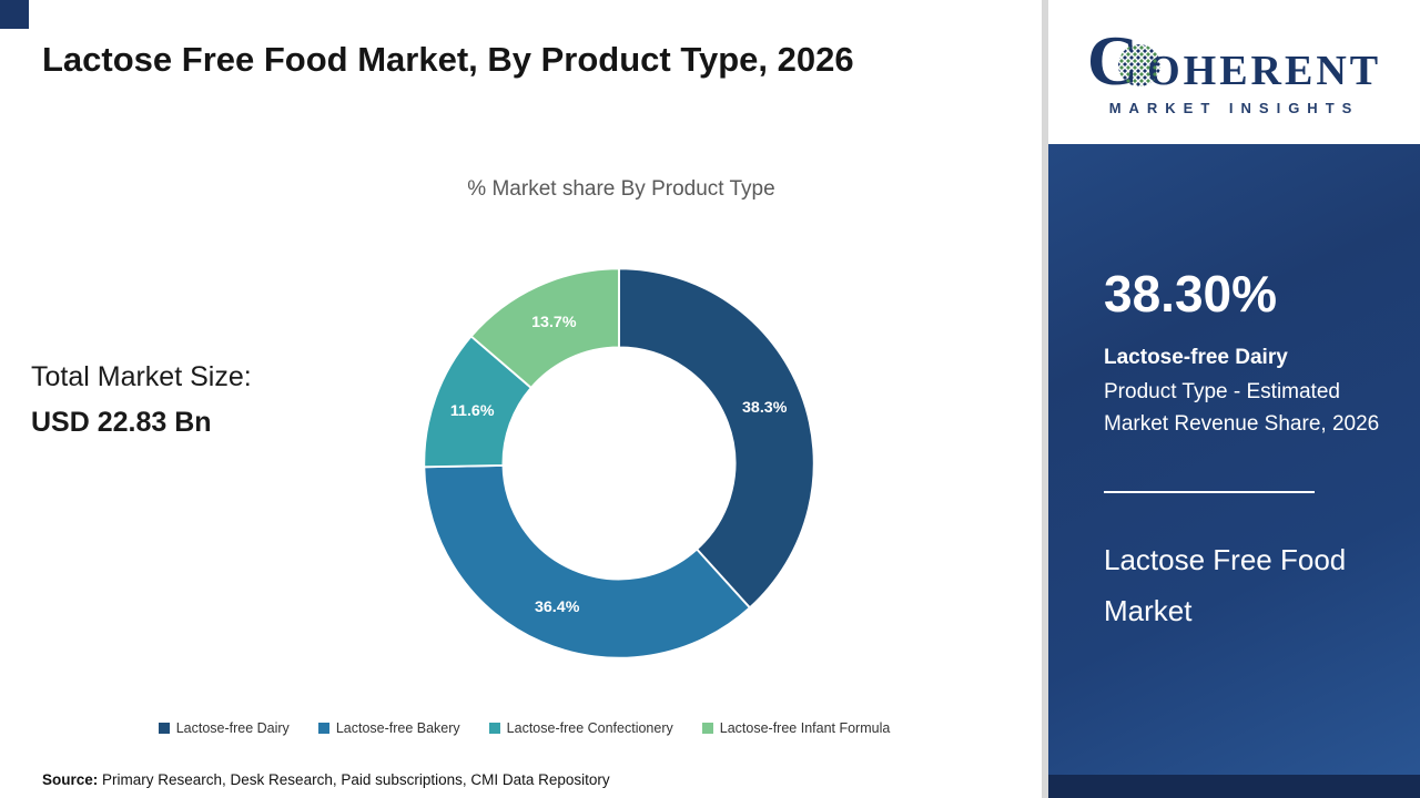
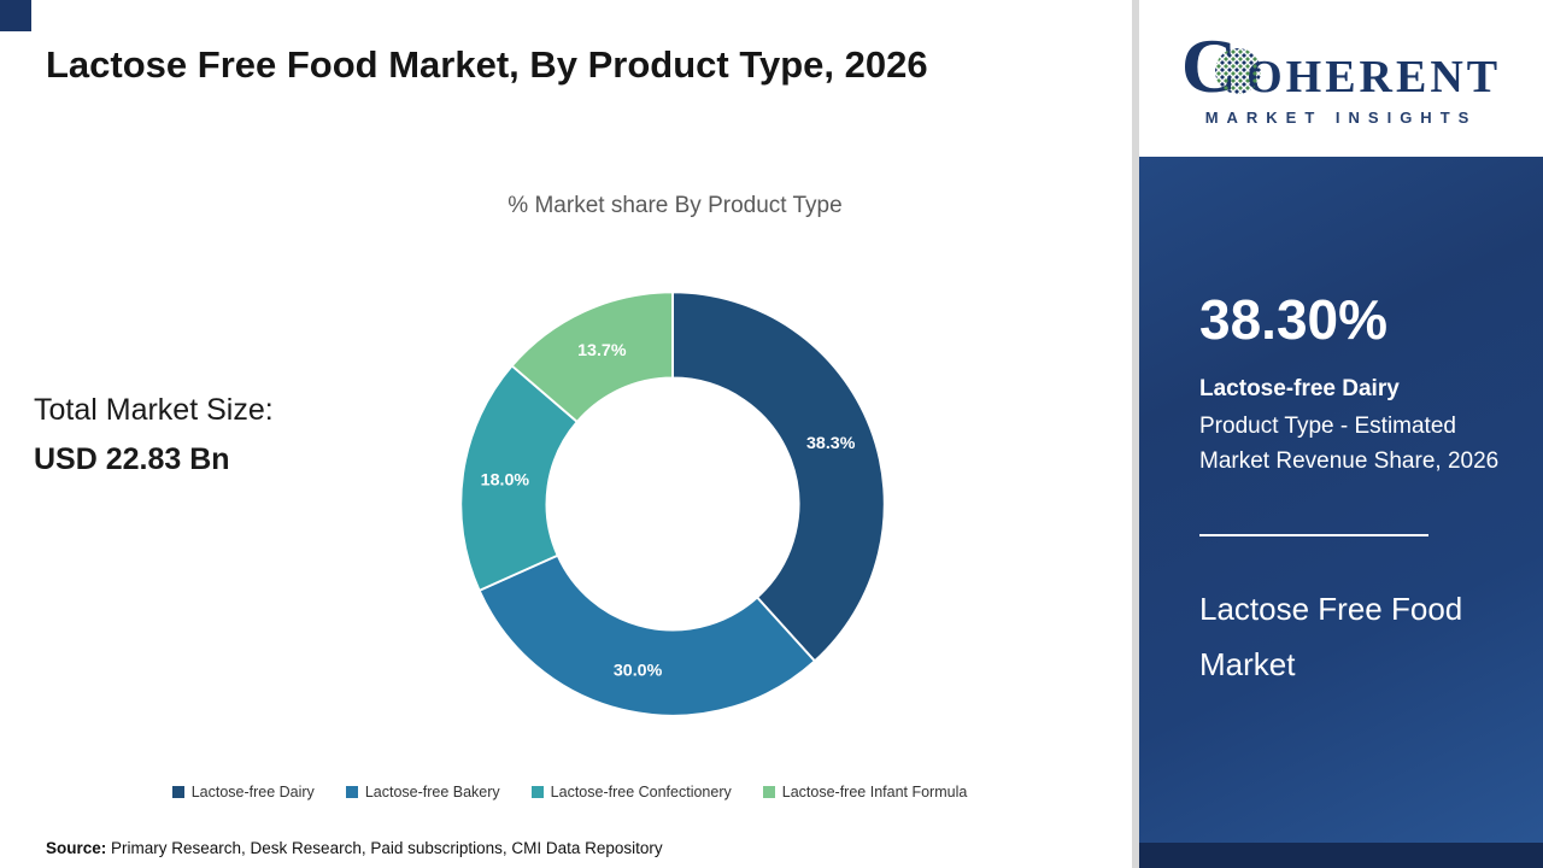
Lactose-free Bakery: 36.4% -> 30.0%
Lactose-free Confectionery: 11.6% -> 18.0%
